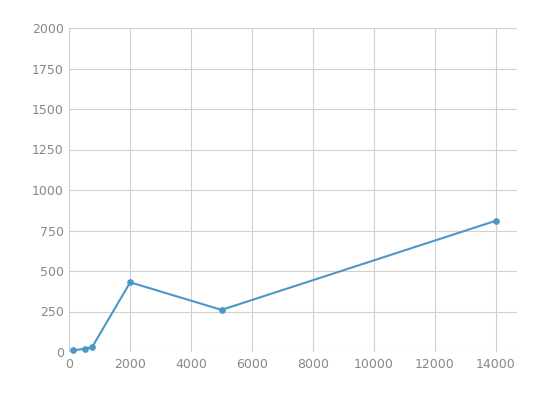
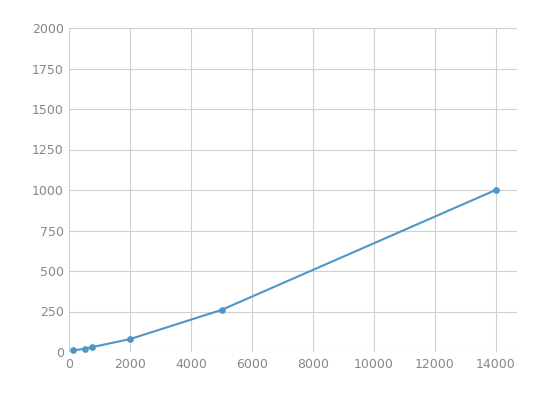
2000: 430 -> 80
14000: 810 -> 1000
